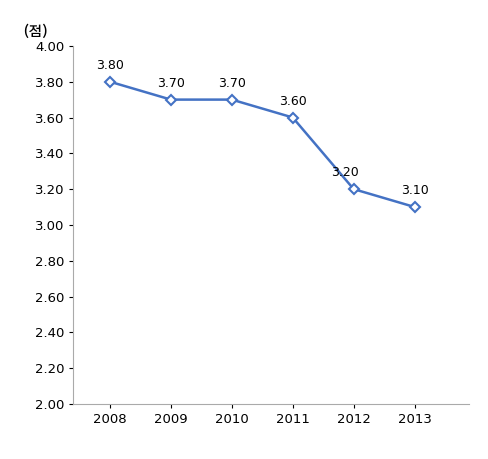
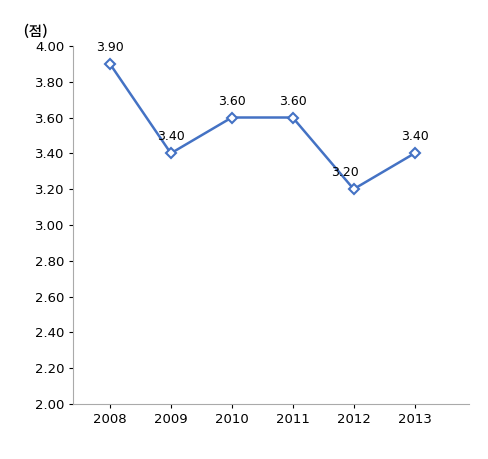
2008: 3.80 -> 3.90
2009: 3.70 -> 3.40
2010: 3.70 -> 3.60
2013: 3.10 -> 3.40
